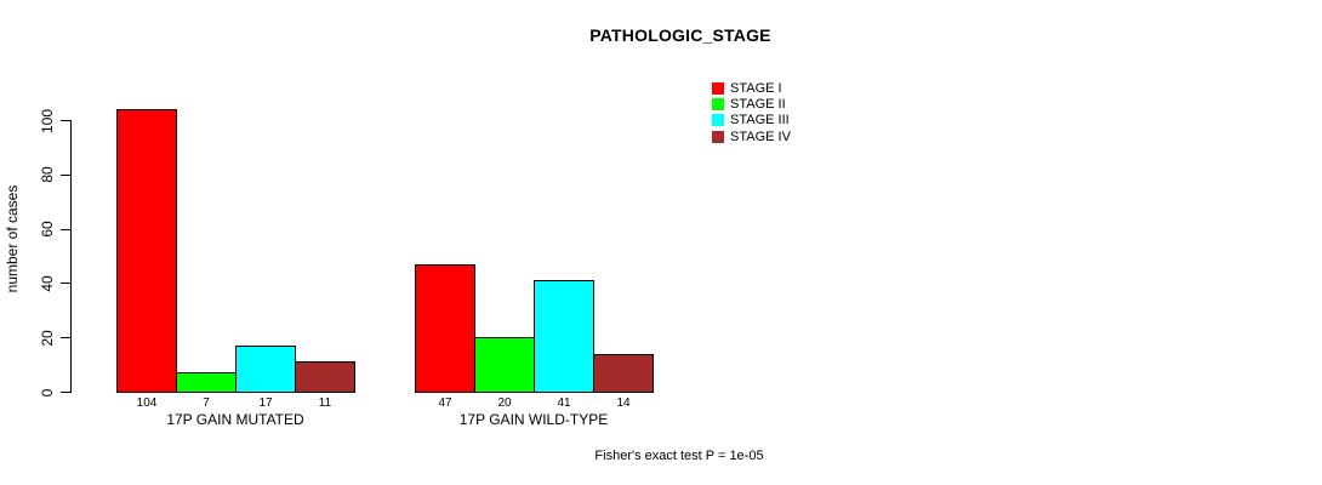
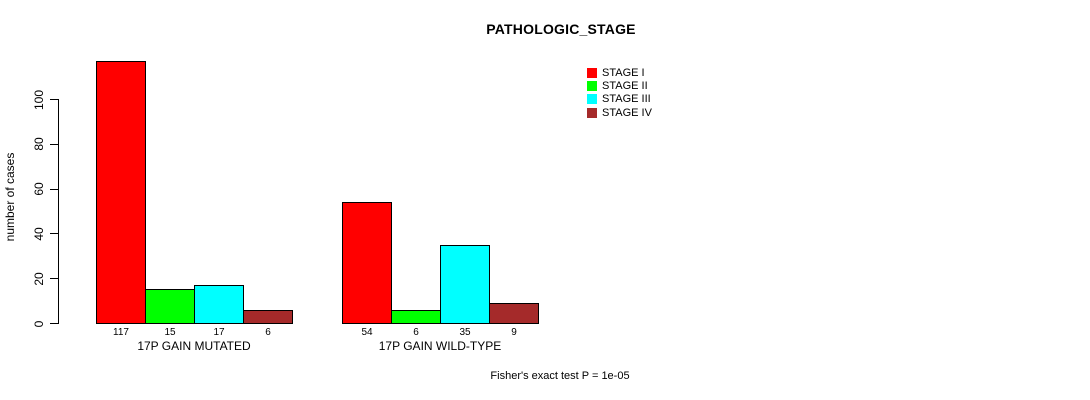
STAGE I/17P GAIN MUTATED: 104 -> 117
STAGE II/17P GAIN MUTATED: 7 -> 15
STAGE IV/17P GAIN MUTATED: 11 -> 6
STAGE I/17P GAIN WILD-TYPE: 47 -> 54
STAGE II/17P GAIN WILD-TYPE: 20 -> 6
STAGE III/17P GAIN WILD-TYPE: 41 -> 35
STAGE IV/17P GAIN WILD-TYPE: 14 -> 9
